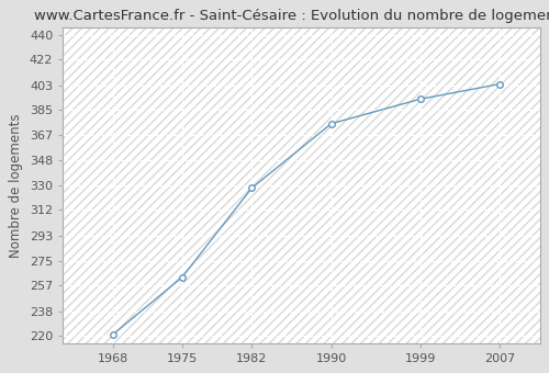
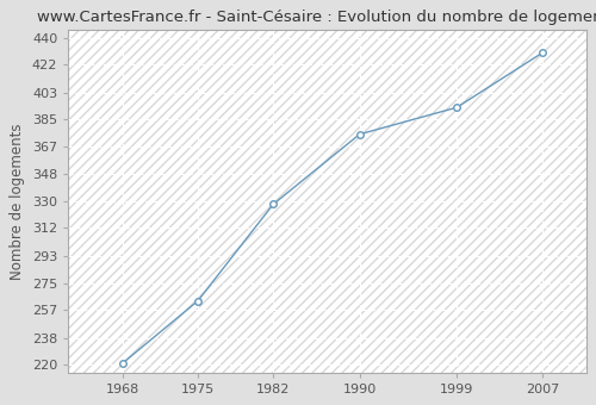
2007: 404 -> 430
